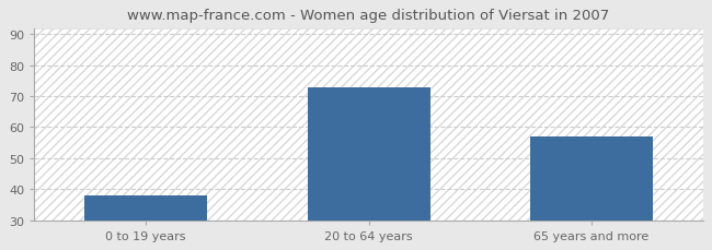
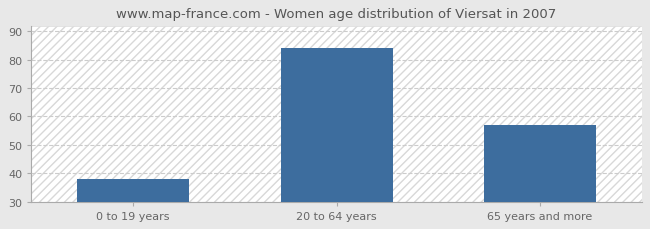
20 to 64 years: 73 -> 84
